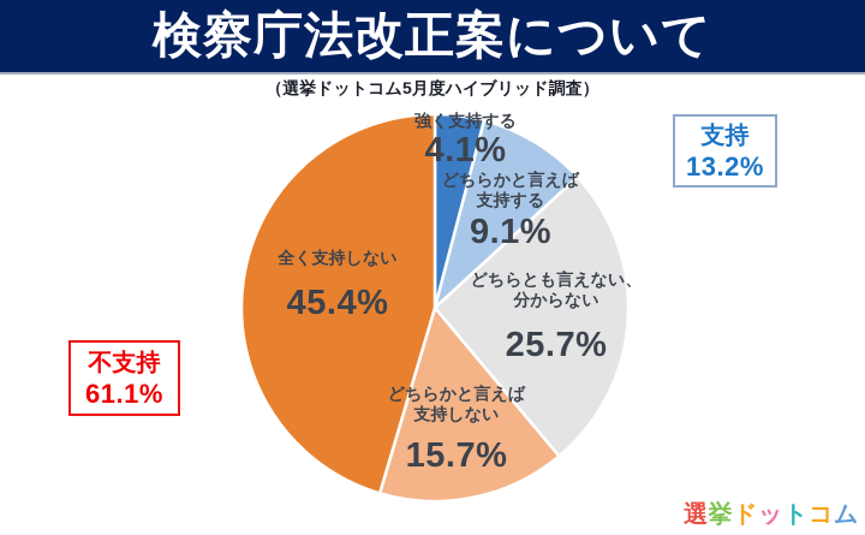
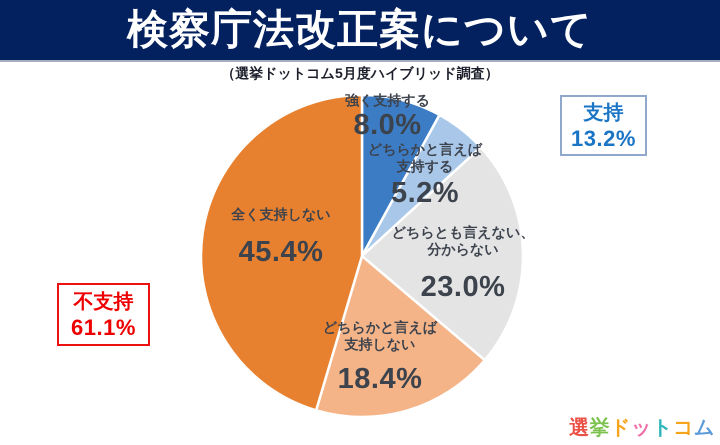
強く支持する: 4.1% -> 8.0%
どちらかと言えば支持する: 9.1% -> 5.2%
どちらとも言えない、分からない: 25.7% -> 23.0%
どちらかと言えば支持しない: 15.7% -> 18.4%
